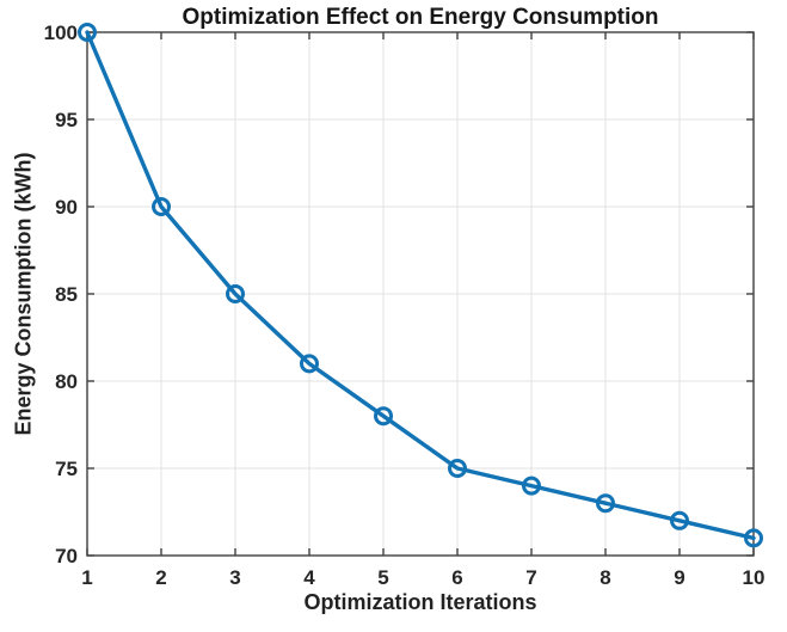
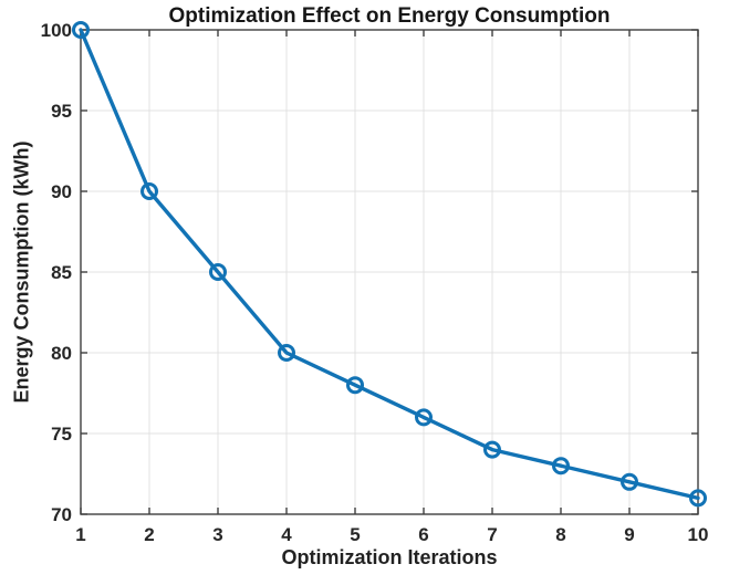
4: 81 -> 80
6: 75 -> 76
